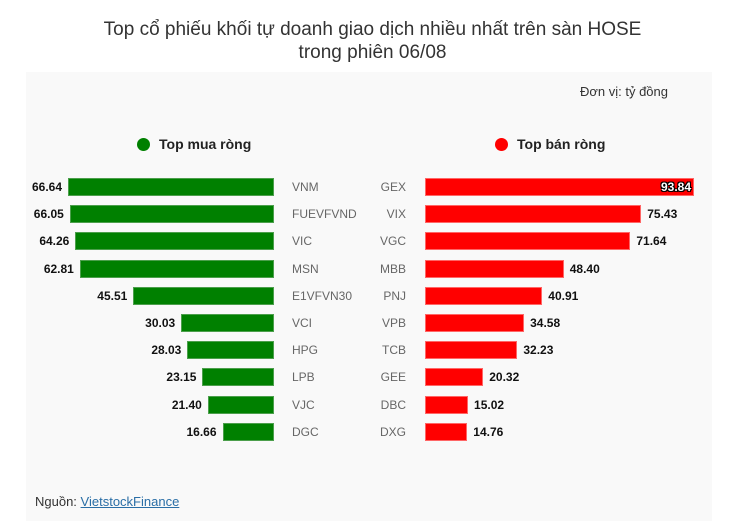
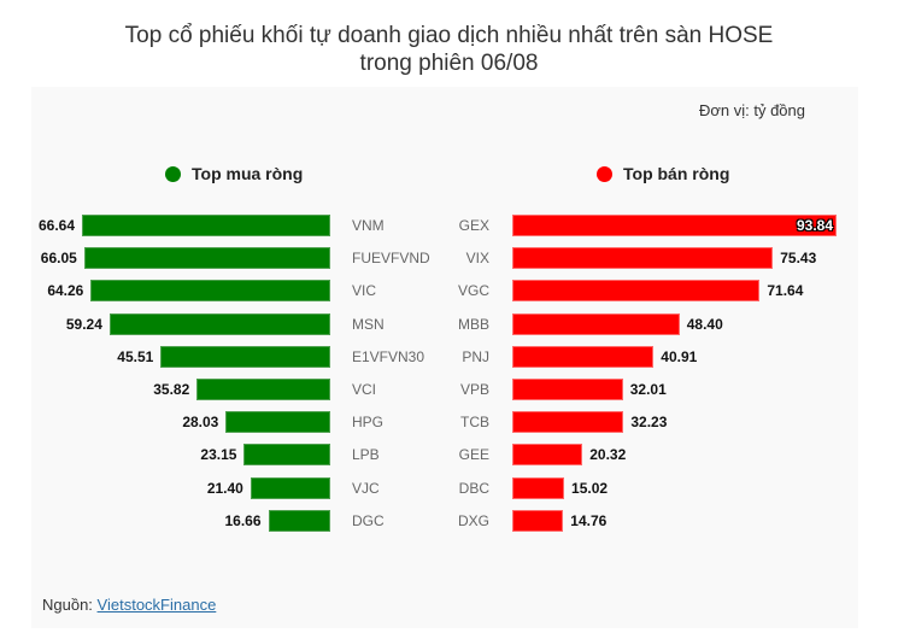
Top mua ròng/MSN: 62.81 -> 59.24
Top mua ròng/VCI: 30.03 -> 35.82
Top bán ròng/VPB: 34.58 -> 32.01
